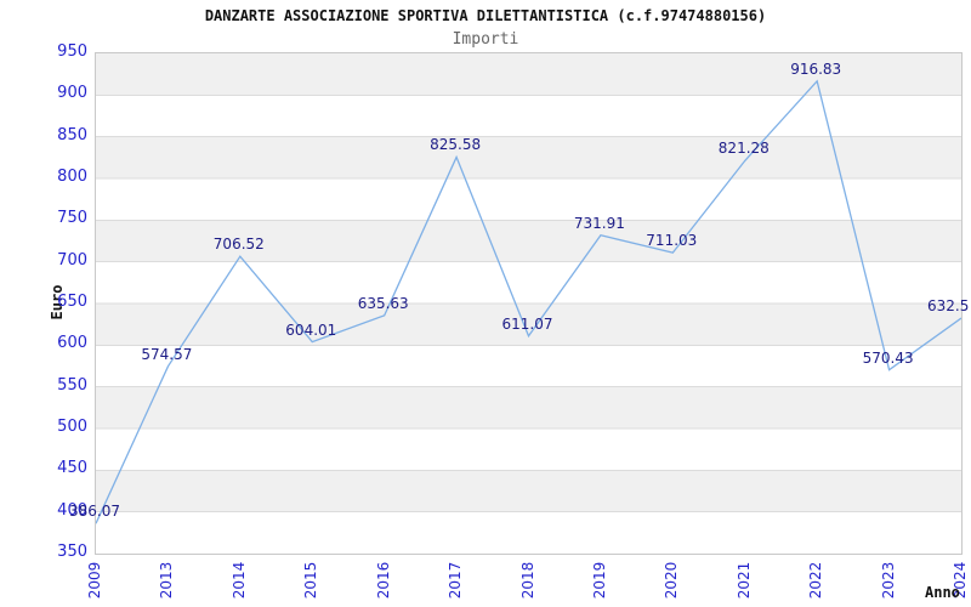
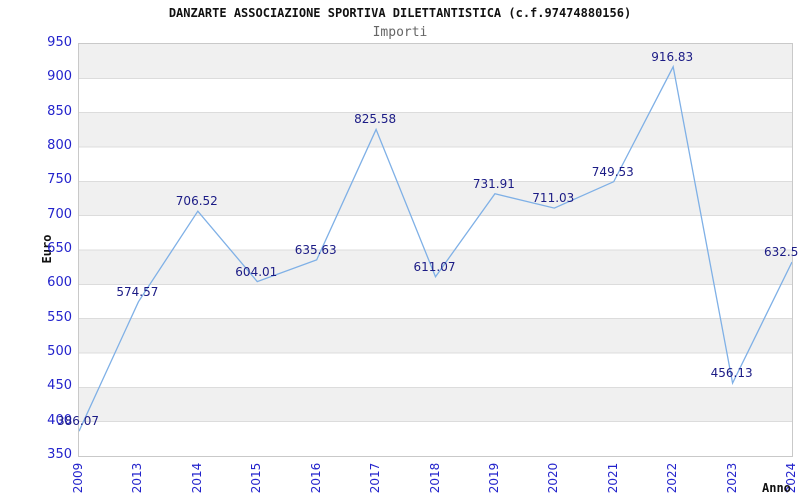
2021: 821.28 -> 749.53
2023: 570.43 -> 456.13
